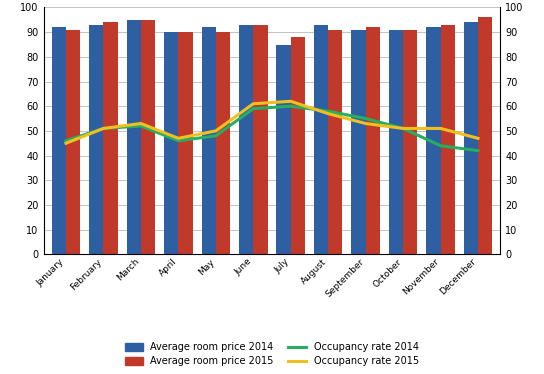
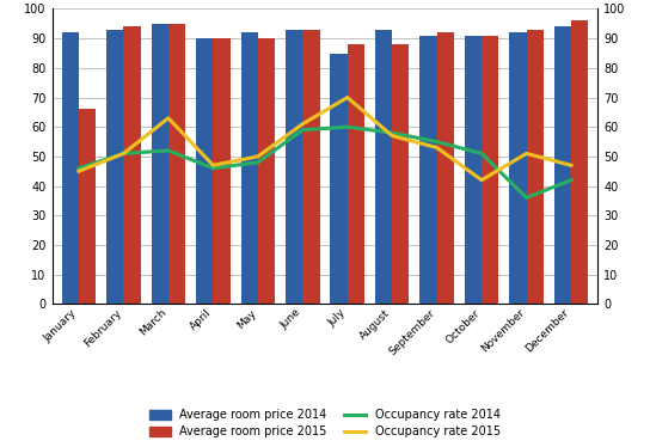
Average room price 2015/January: 91 -> 66
Occupancy rate 2015/March: 53 -> 63
Occupancy rate 2015/July: 62 -> 70
Average room price 2015/August: 91 -> 88
Occupancy rate 2015/October: 51 -> 42
Occupancy rate 2014/November: 44 -> 36
